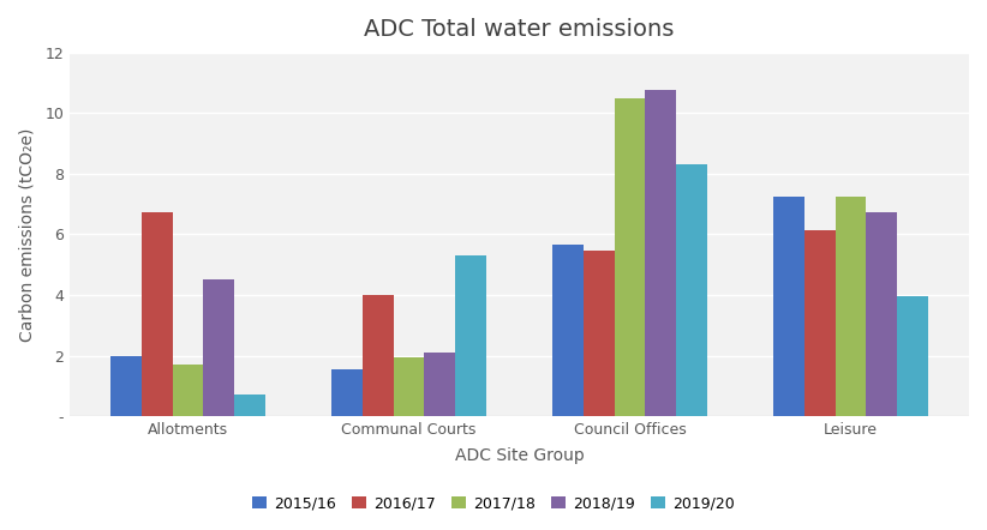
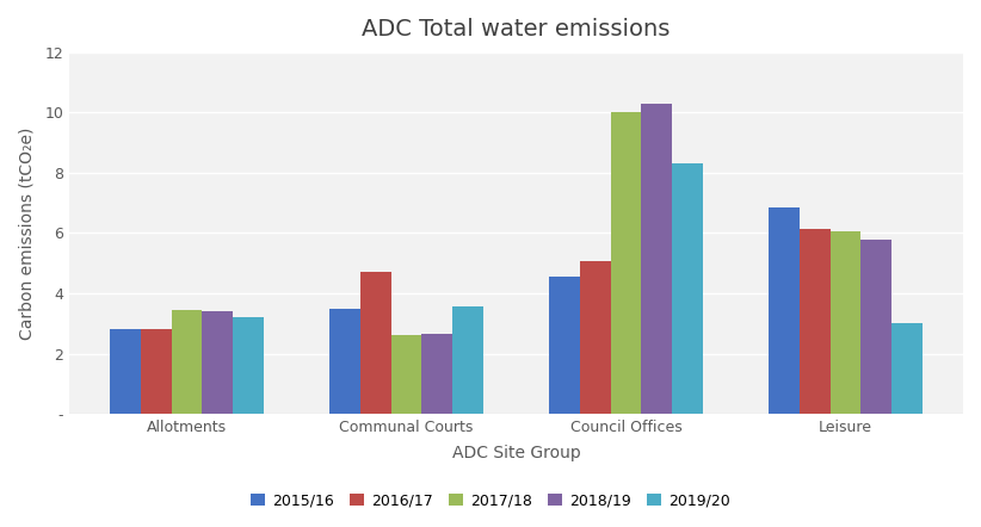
2015/16/Allotments: 2.00 -> 2.80
2016/17/Allotments: 6.75 -> 2.80
2017/18/Allotments: 1.70 -> 3.45
2018/19/Allotments: 4.50 -> 3.40
2019/20/Allotments: 0.70 -> 3.20
2015/16/Communal Courts: 1.55 -> 3.50
2016/17/Communal Courts: 4.00 -> 4.70
2017/18/Communal Courts: 1.95 -> 2.60
2018/19/Communal Courts: 2.10 -> 2.65
2019/20/Communal Courts: 5.30 -> 3.55
2015/16/Council Offices: 5.65 -> 4.55
2016/17/Council Offices: 5.45 -> 5.05
2017/18/Council Offices: 10.50 -> 10.00
2018/19/Council Offices: 10.75 -> 10.30
2015/16/Leisure: 7.25 -> 6.85
2017/18/Leisure: 7.25 -> 6.05
2018/19/Leisure: 6.75 -> 5.80
2019/20/Leisure: 3.95 -> 3.00
